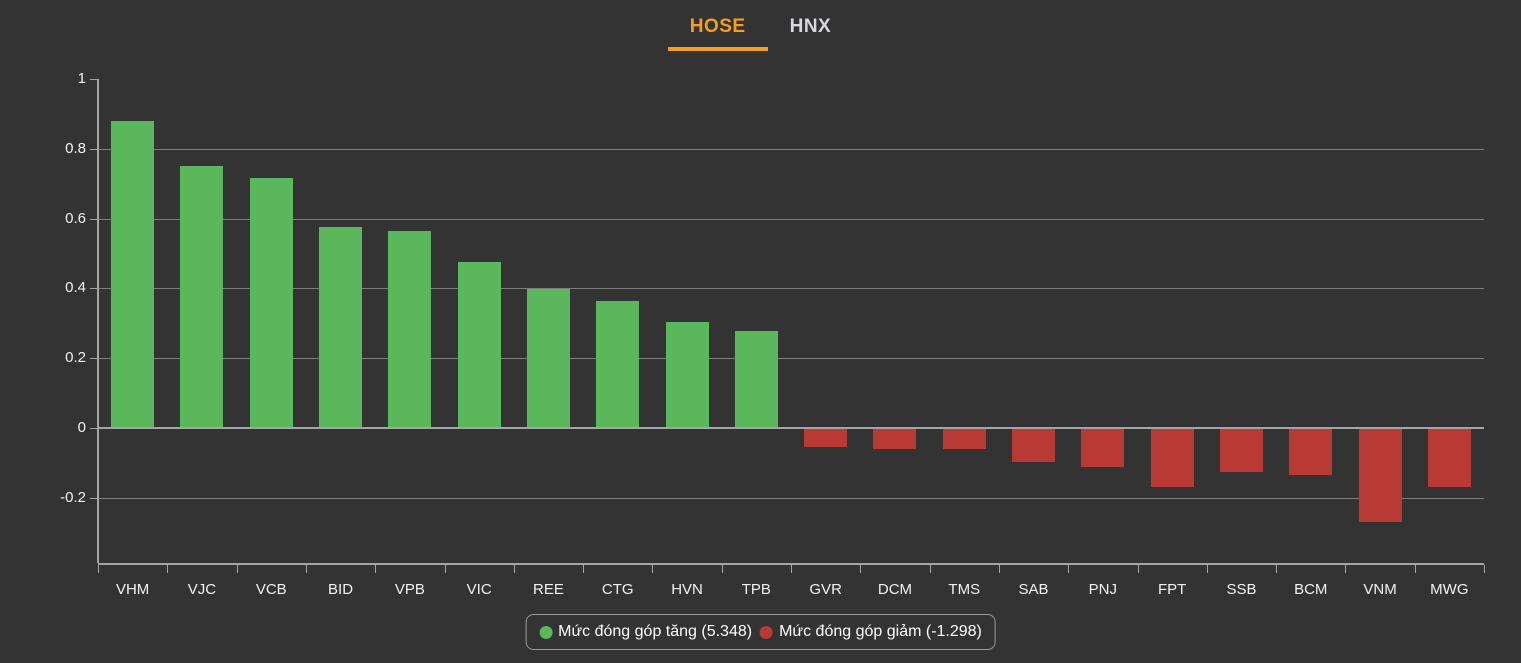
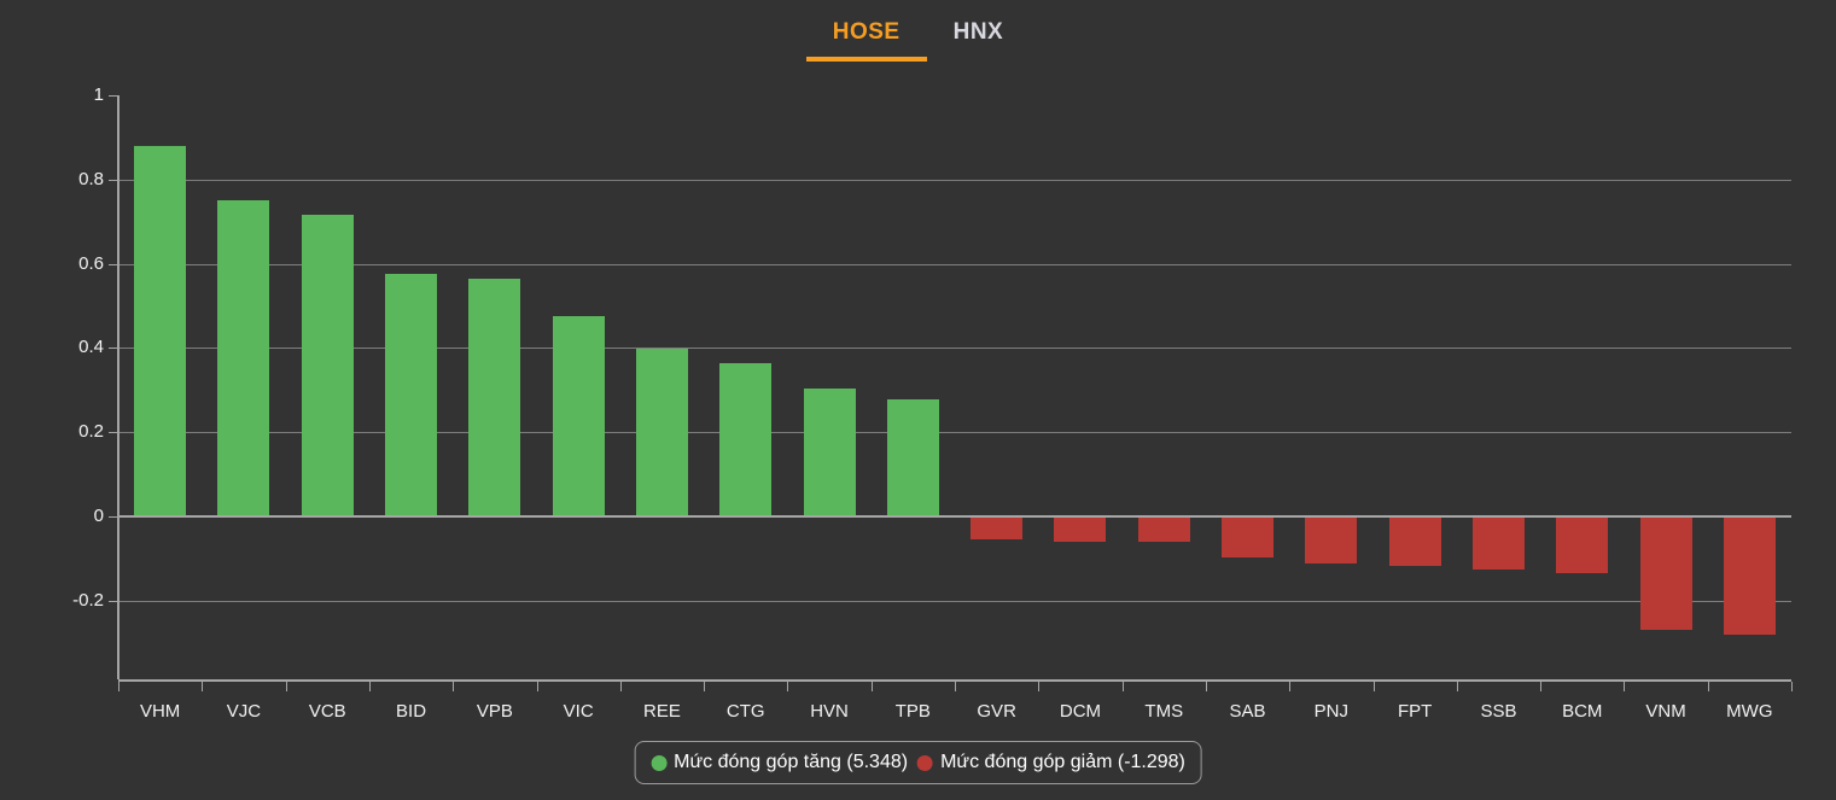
FPT: -0.17 -> -0.12
MWG: -0.17 -> -0.28
